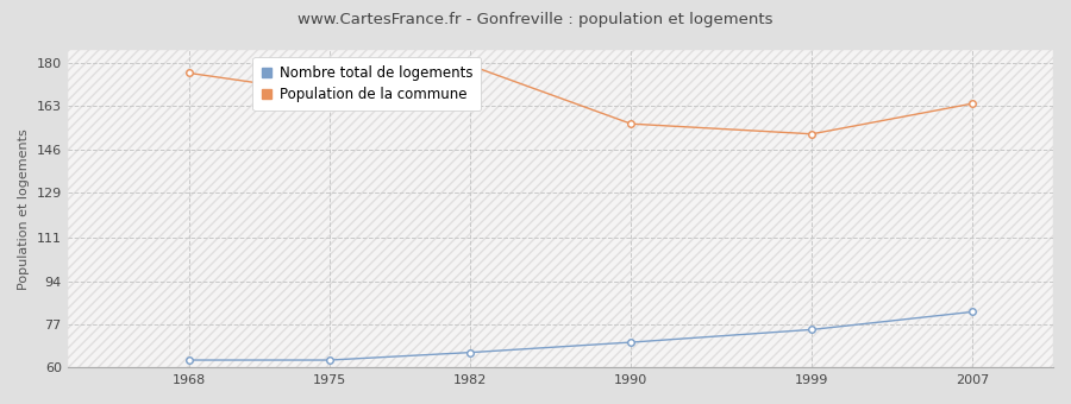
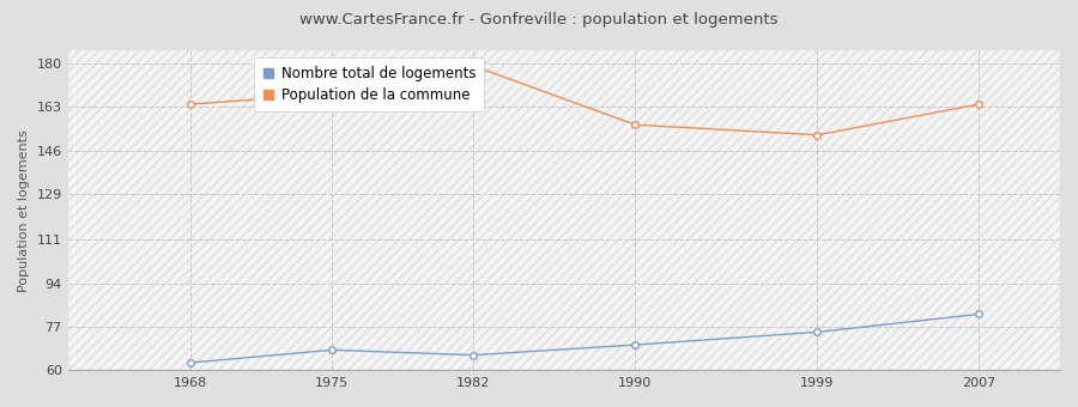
Population de la commune/1968: 176 -> 164
Nombre total de logements/1975: 63 -> 68
